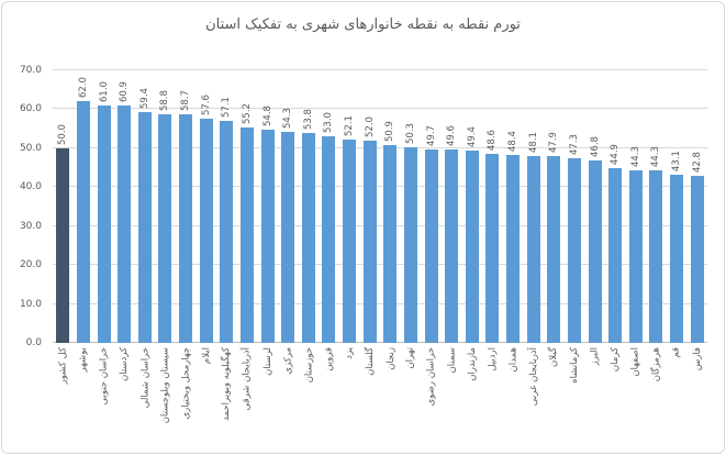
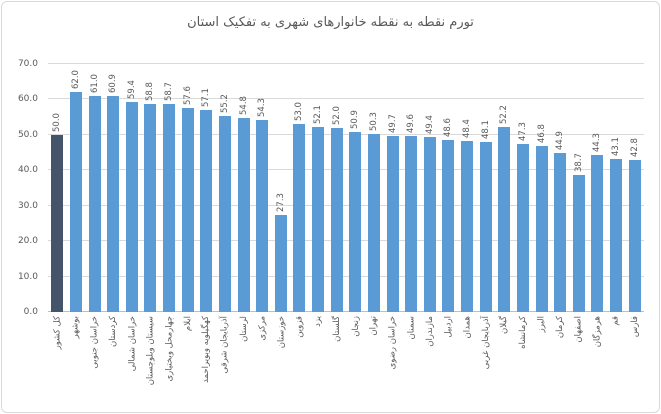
خوزستان: 53.8 -> 27.3
گیلان: 47.9 -> 52.2
اصفهان: 44.3 -> 38.7
